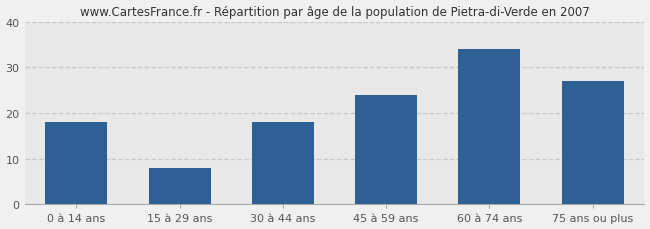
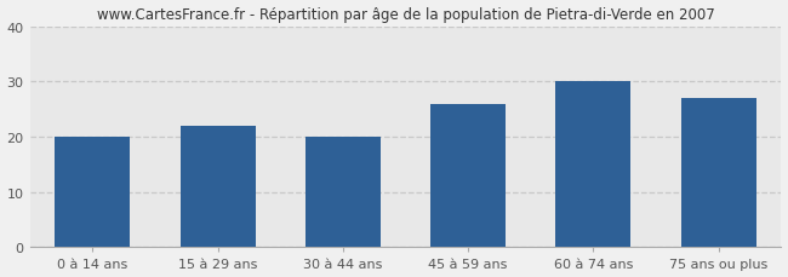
0 à 14 ans: 18 -> 20
15 à 29 ans: 8 -> 22
30 à 44 ans: 18 -> 20
45 à 59 ans: 24 -> 26
60 à 74 ans: 34 -> 30
